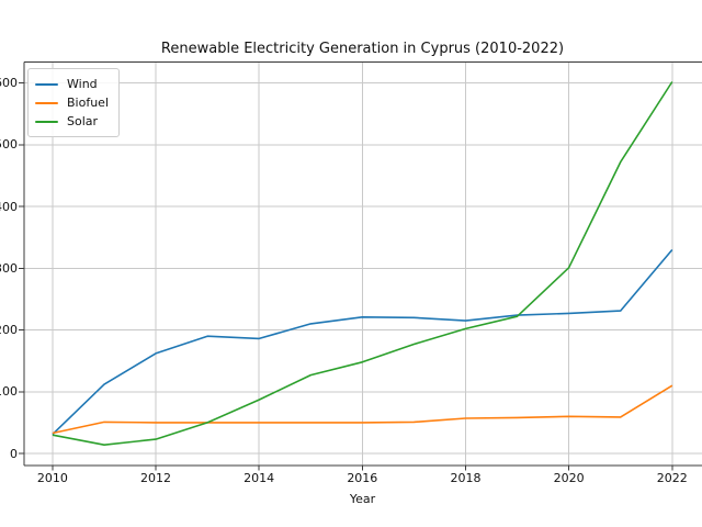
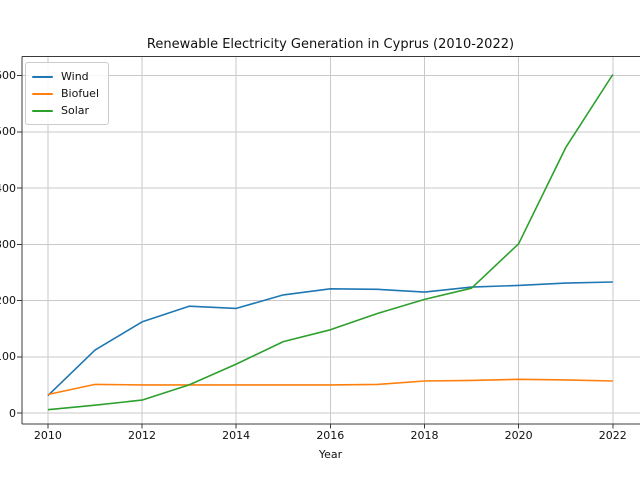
Solar/2010: 30 -> 10
Wind/2022: 330 -> 230
Biofuel/2022: 110 -> 60
